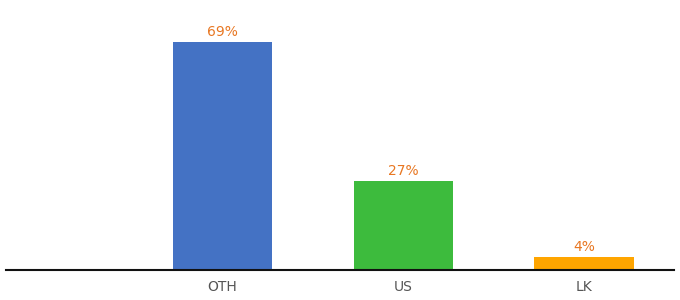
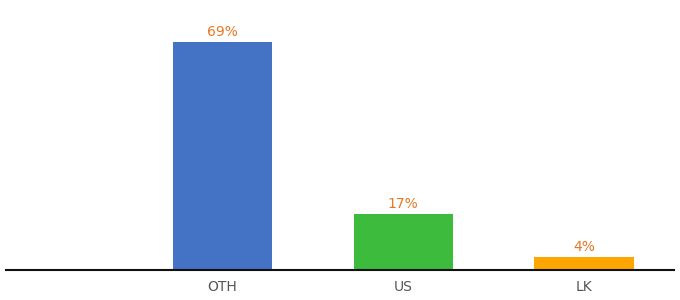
US: 27% -> 17%
